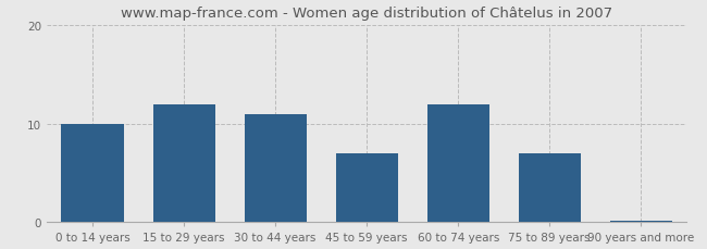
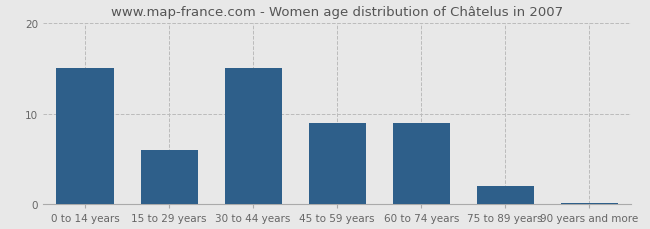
0 to 14 years: 10.0 -> 15.0
15 to 29 years: 12.0 -> 6.0
30 to 44 years: 11.0 -> 15.0
45 to 59 years: 7.0 -> 9.0
60 to 74 years: 12.0 -> 9.0
75 to 89 years: 7.0 -> 2.0
